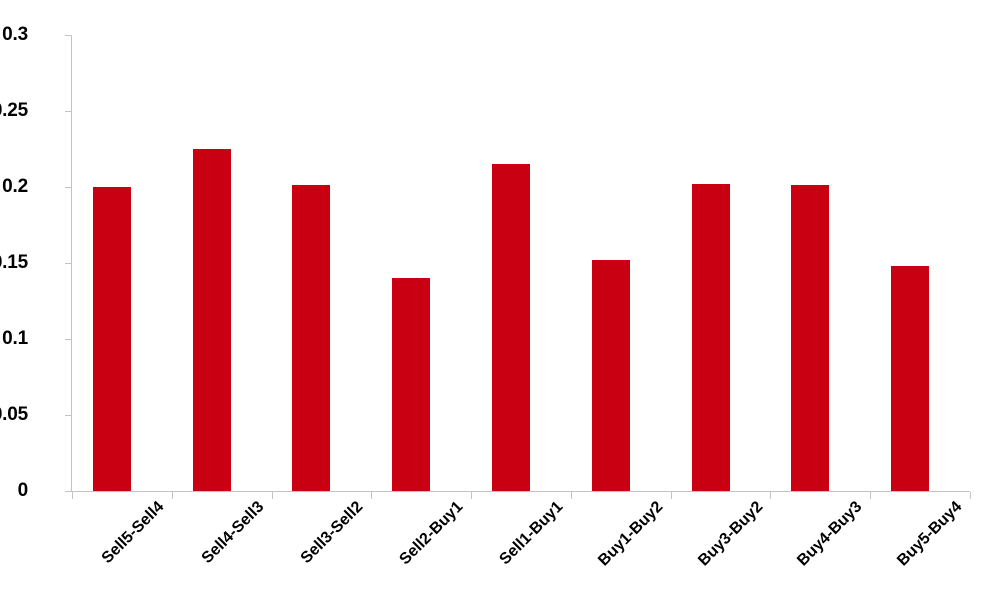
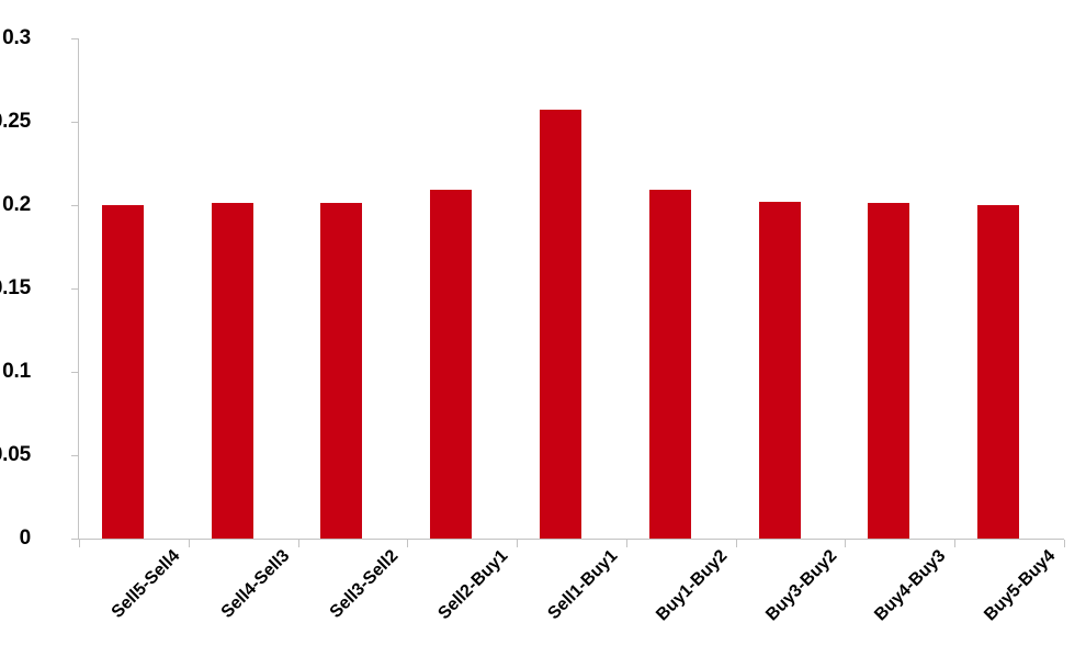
Sell4-Sell3: 0.225 -> 0.201
Sell2-Buy1: 0.140 -> 0.209
Sell1-Buy1: 0.215 -> 0.258
Buy1-Buy2: 0.152 -> 0.209
Buy5-Buy4: 0.148 -> 0.200
